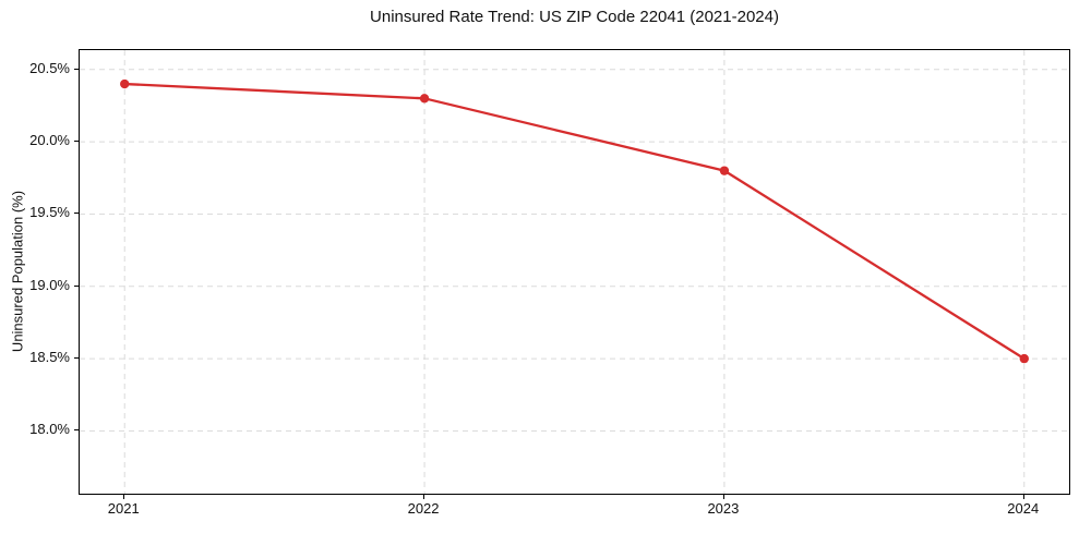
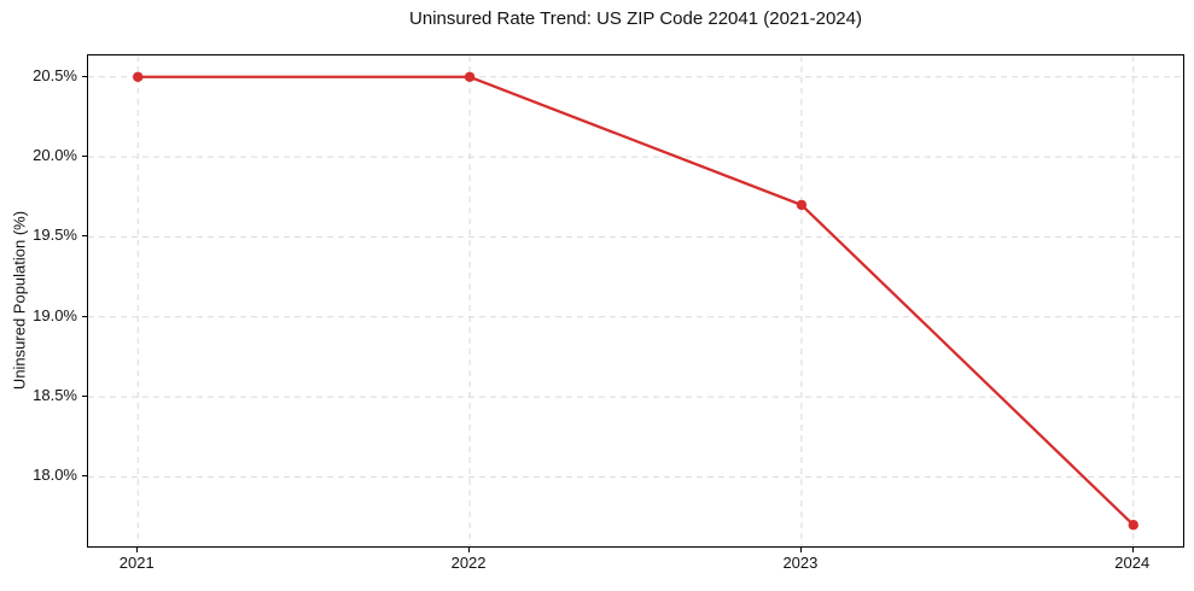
2021: 20.4% -> 20.5%
2022: 20.3% -> 20.5%
2023: 19.8% -> 19.7%
2024: 18.5% -> 17.7%
